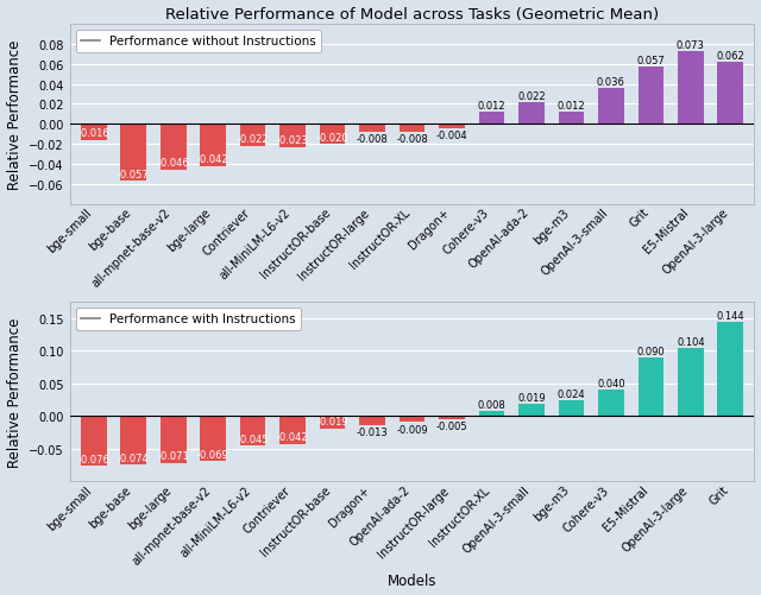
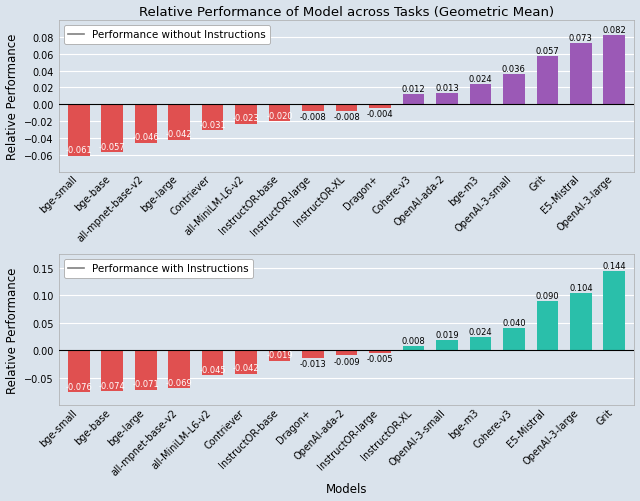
Relative Performance of Model across Tasks (Geometric Mean)/bge-small: -0.016 -> -0.061
Relative Performance of Model across Tasks (Geometric Mean)/Contriever: -0.022 -> -0.031
Relative Performance of Model across Tasks (Geometric Mean)/OpenAI-ada-2: 0.022 -> 0.013
Relative Performance of Model across Tasks (Geometric Mean)/bge-m3: 0.012 -> 0.024
Relative Performance of Model across Tasks (Geometric Mean)/OpenAI-3-large: 0.062 -> 0.082
